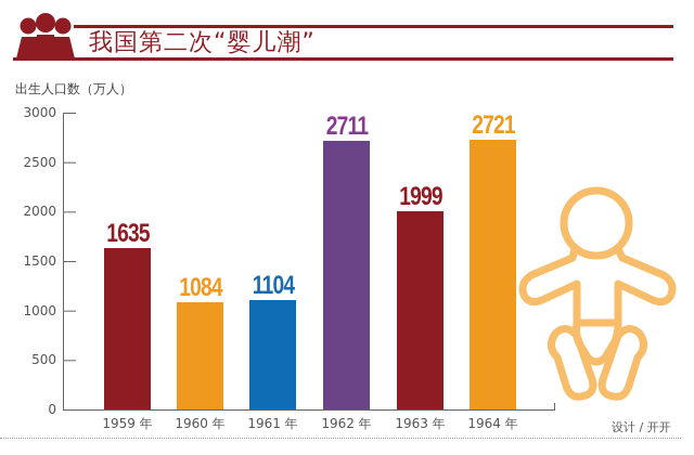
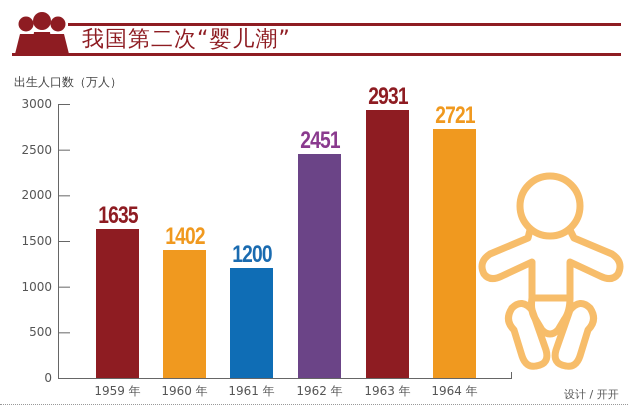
1960 年: 1084 -> 1402
1961 年: 1104 -> 1200
1962 年: 2711 -> 2451
1963 年: 1999 -> 2931
